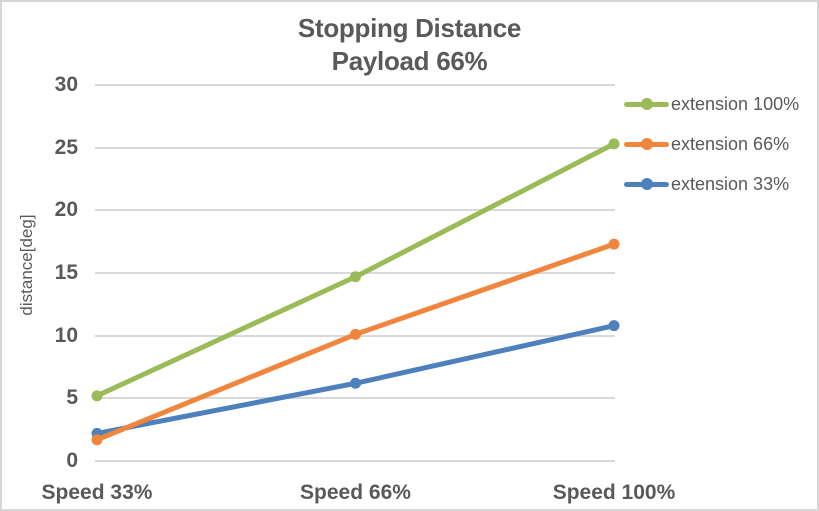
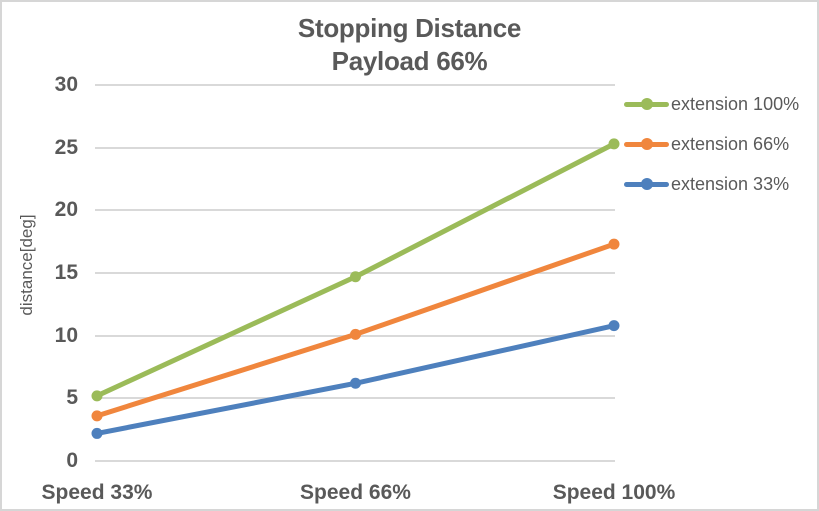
extension 66%/Speed 33%: 1.7 -> 3.6
